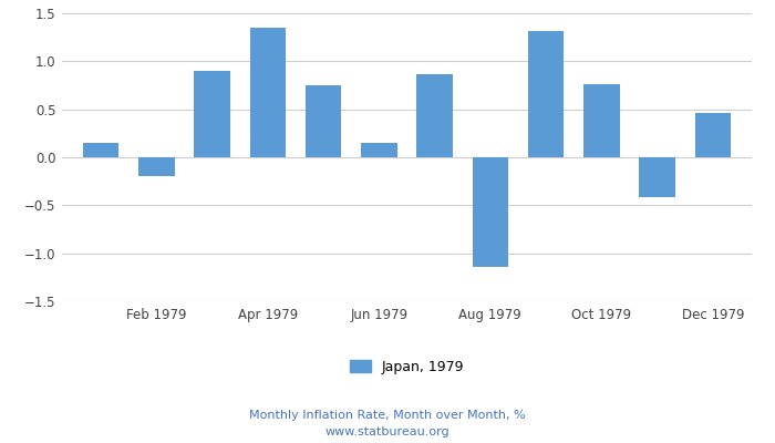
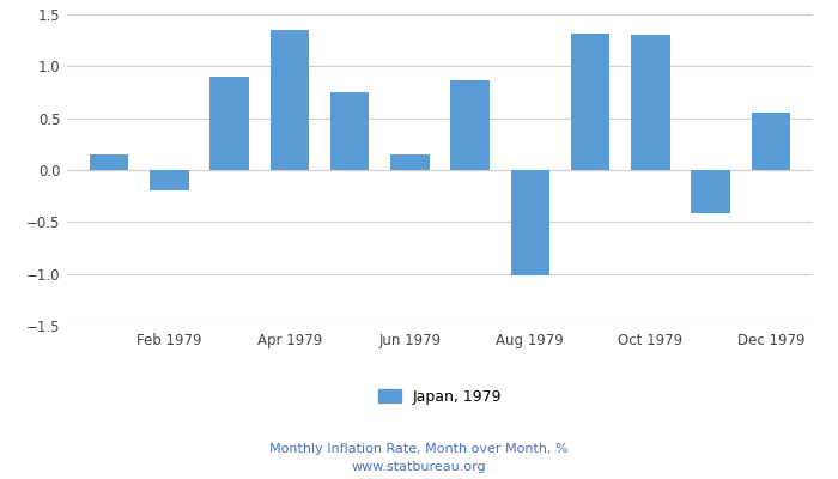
Aug 1979: -1.14 -> -1.02
Oct 1979: 0.76 -> 1.30
Dec 1979: 0.46 -> 0.55
